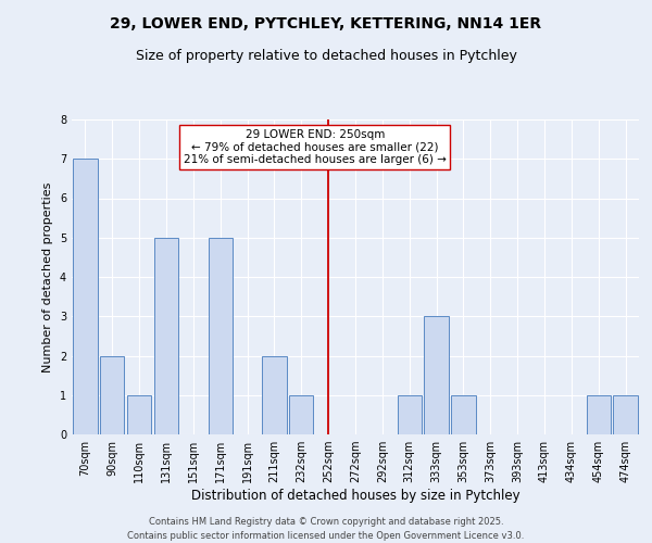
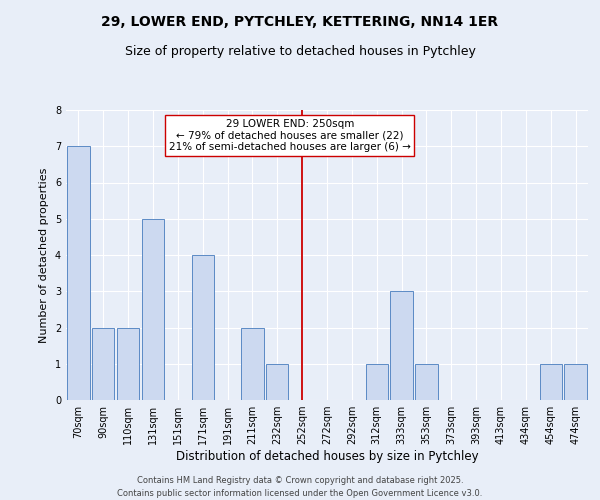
110sqm: 1 -> 2
171sqm: 5 -> 4
